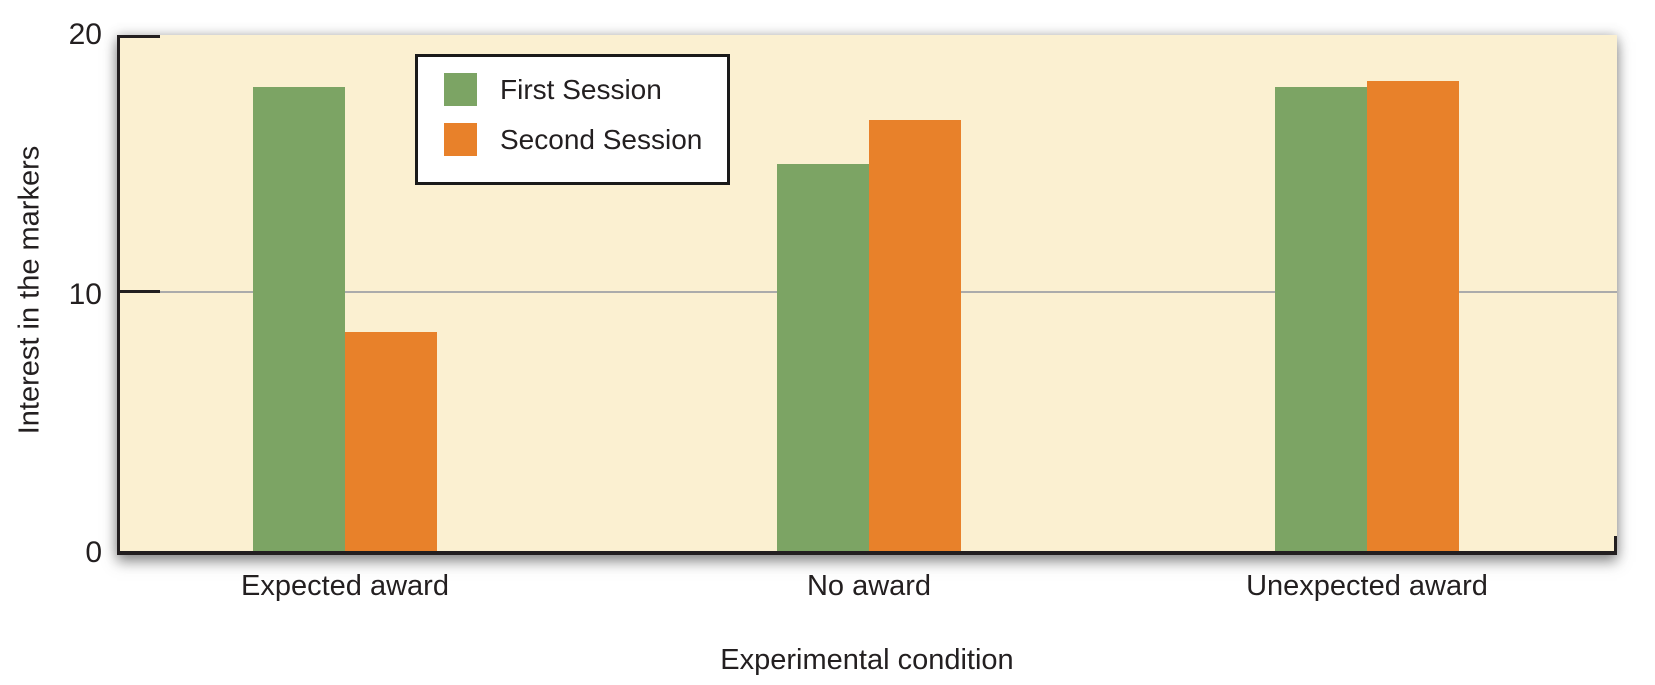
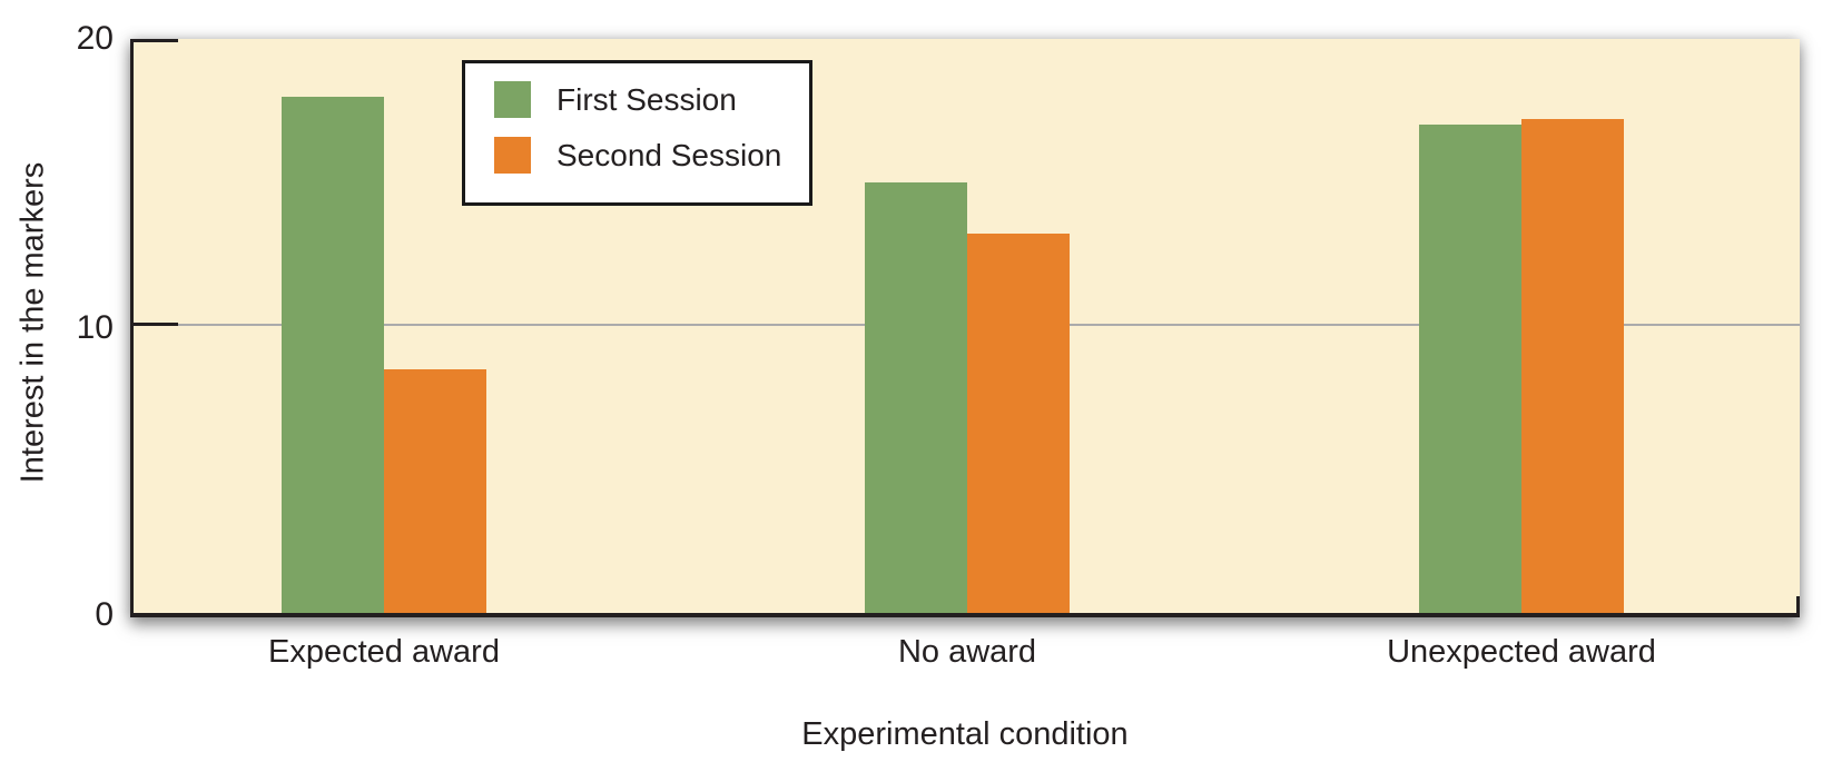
Second Session/No award: 16.7 -> 13.2
First Session/Unexpected award: 18 -> 17
Second Session/Unexpected award: 18.2 -> 17.2
